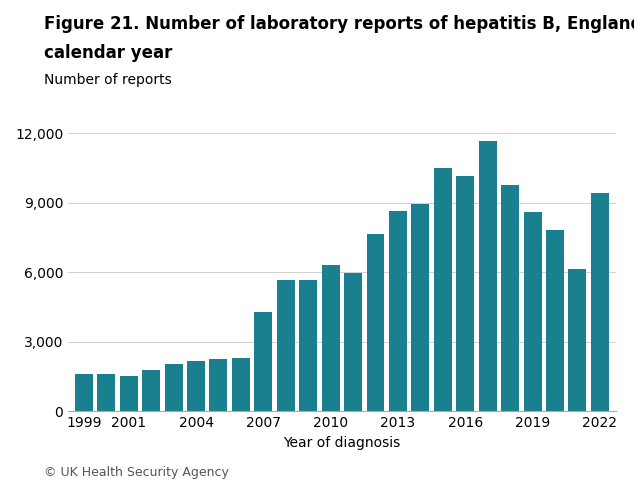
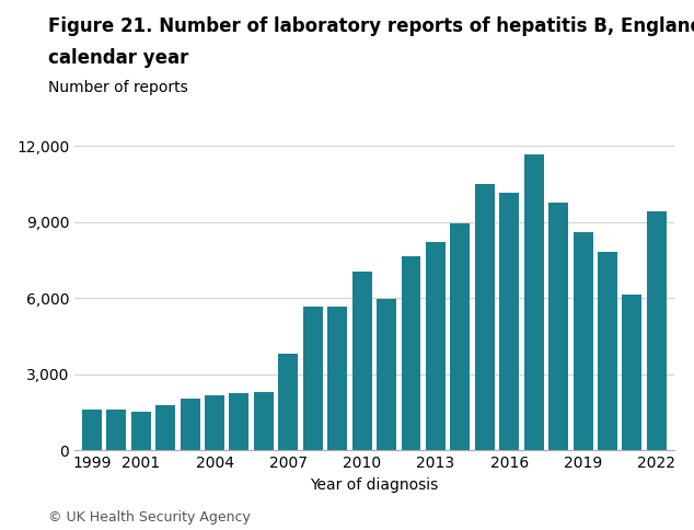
2007: 4,300 -> 3,800
2010: 6,300 -> 7,050
2013: 8,650 -> 8,200
